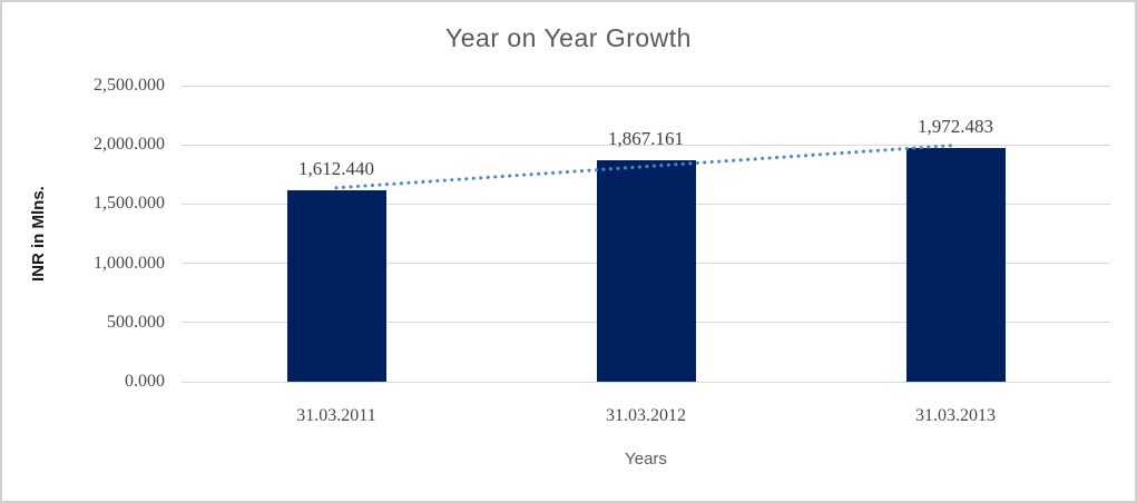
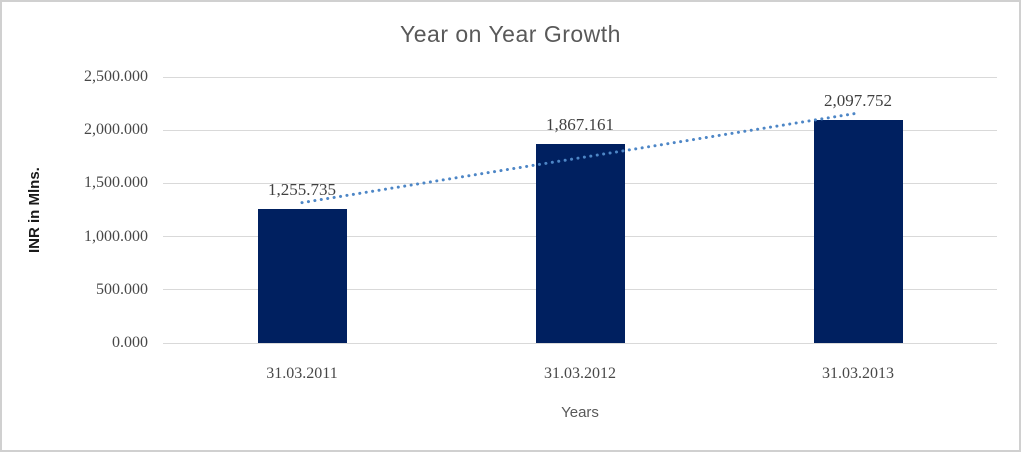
31.03.2011: 1,612.440 -> 1,255.735
31.03.2013: 1,972.483 -> 2,097.752
